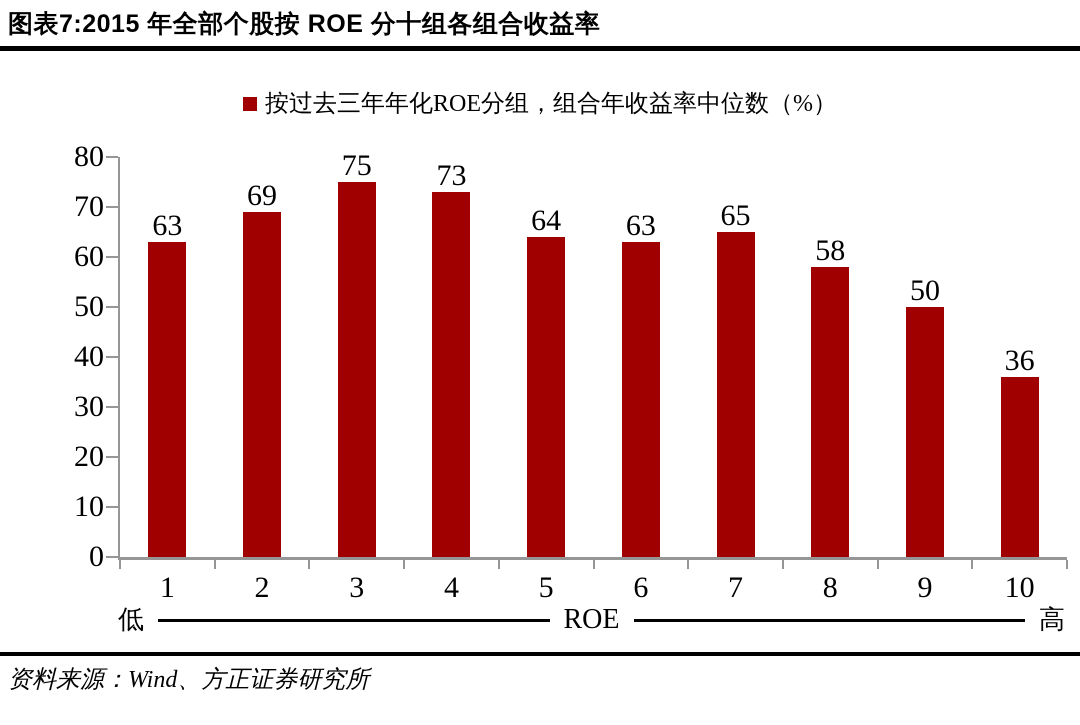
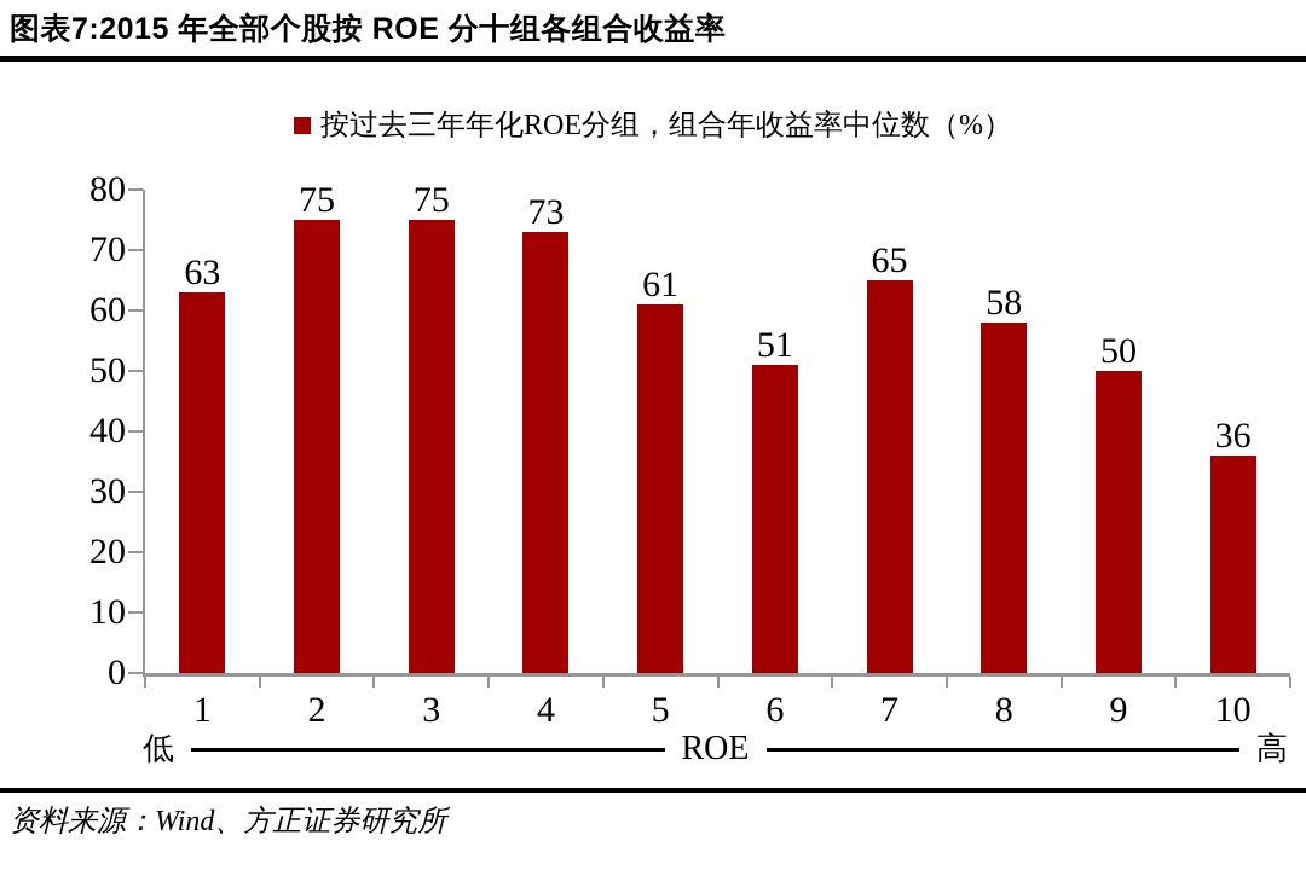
2: 69 -> 75
5: 64 -> 61
6: 63 -> 51
